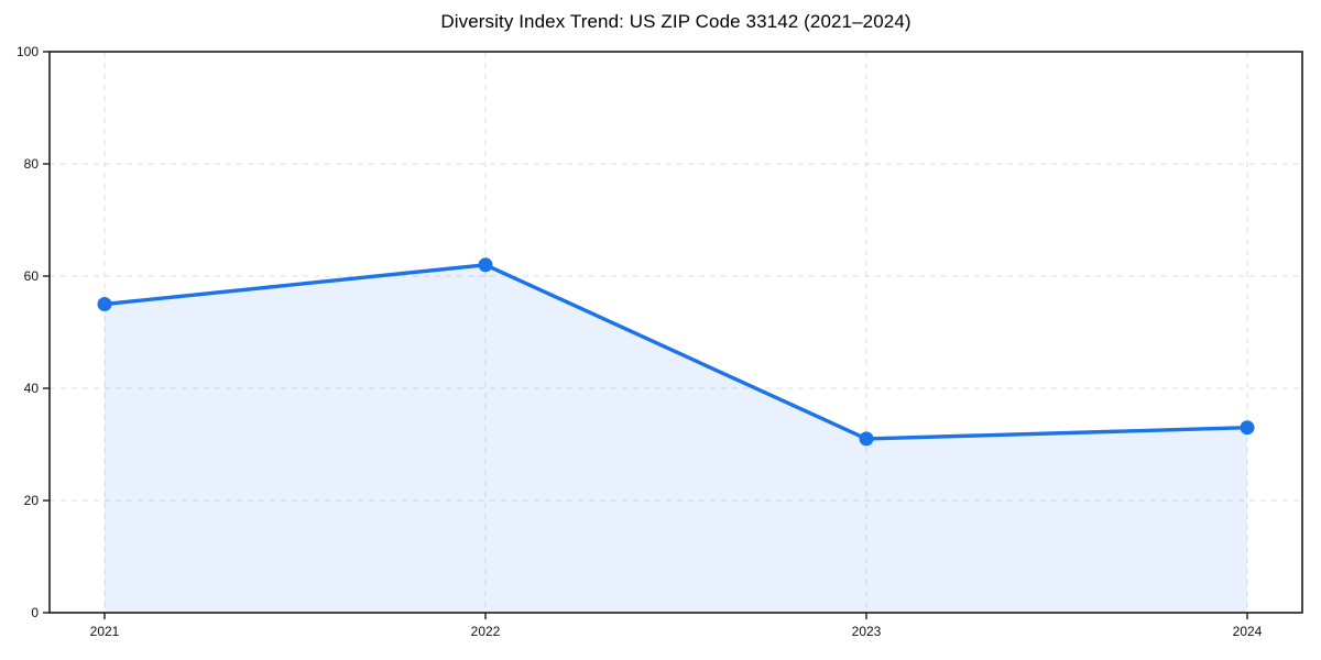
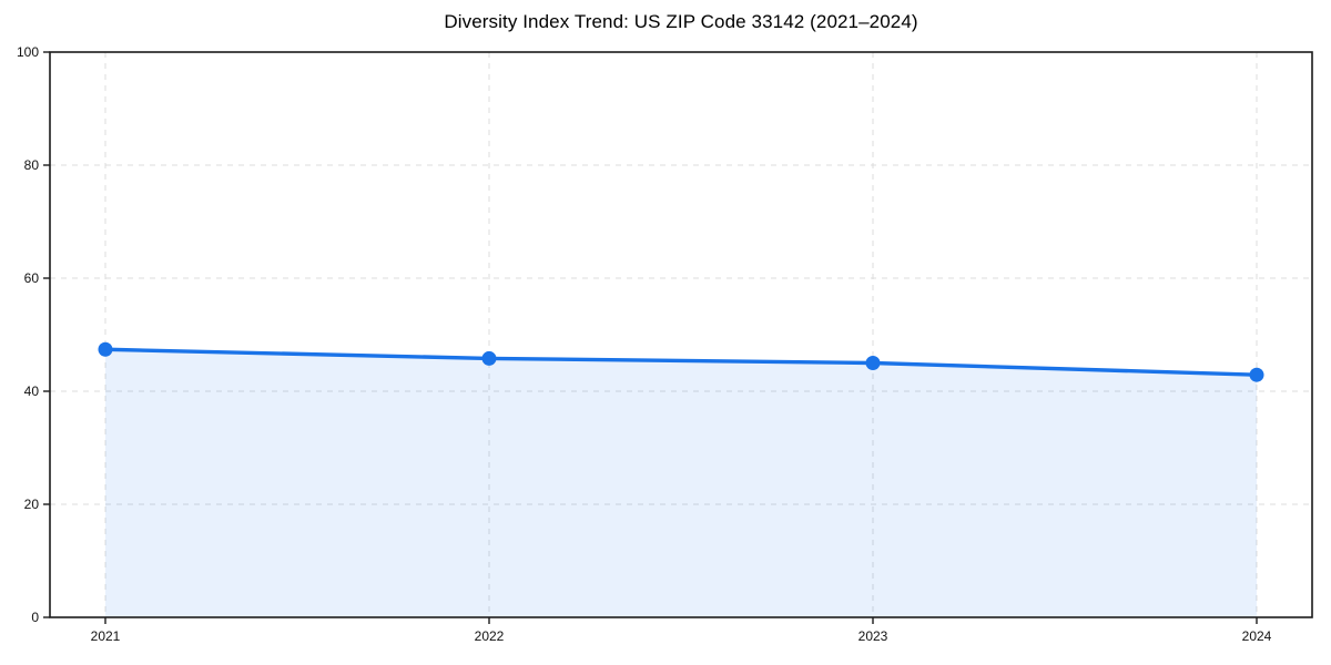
2021: 55 -> 47
2022: 62 -> 46
2023: 31 -> 45
2024: 33 -> 43
